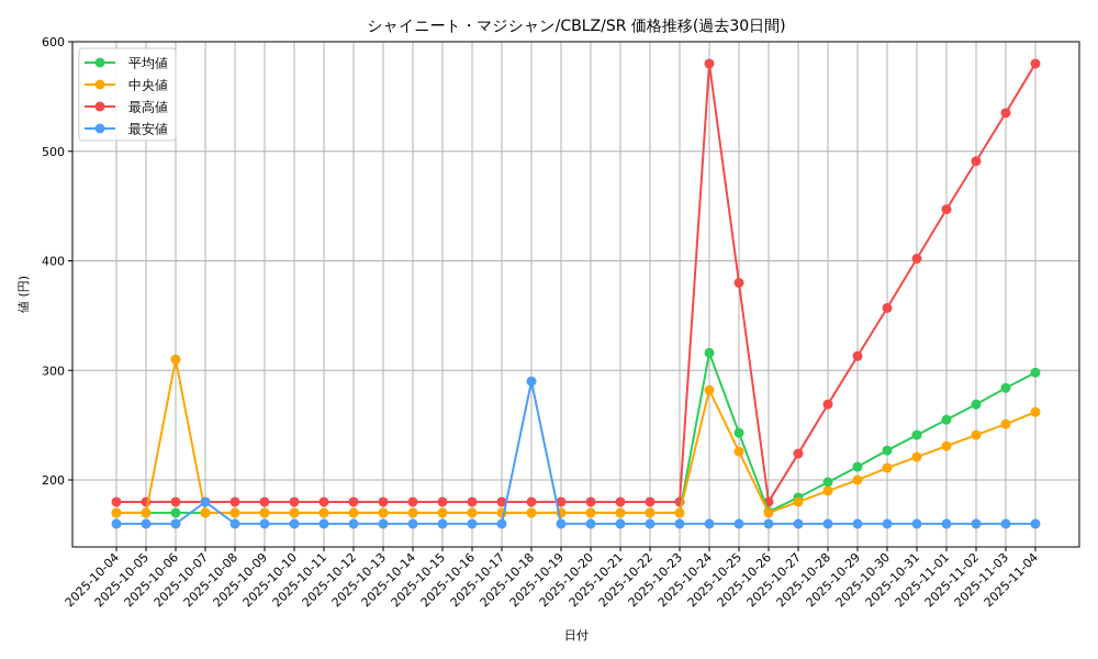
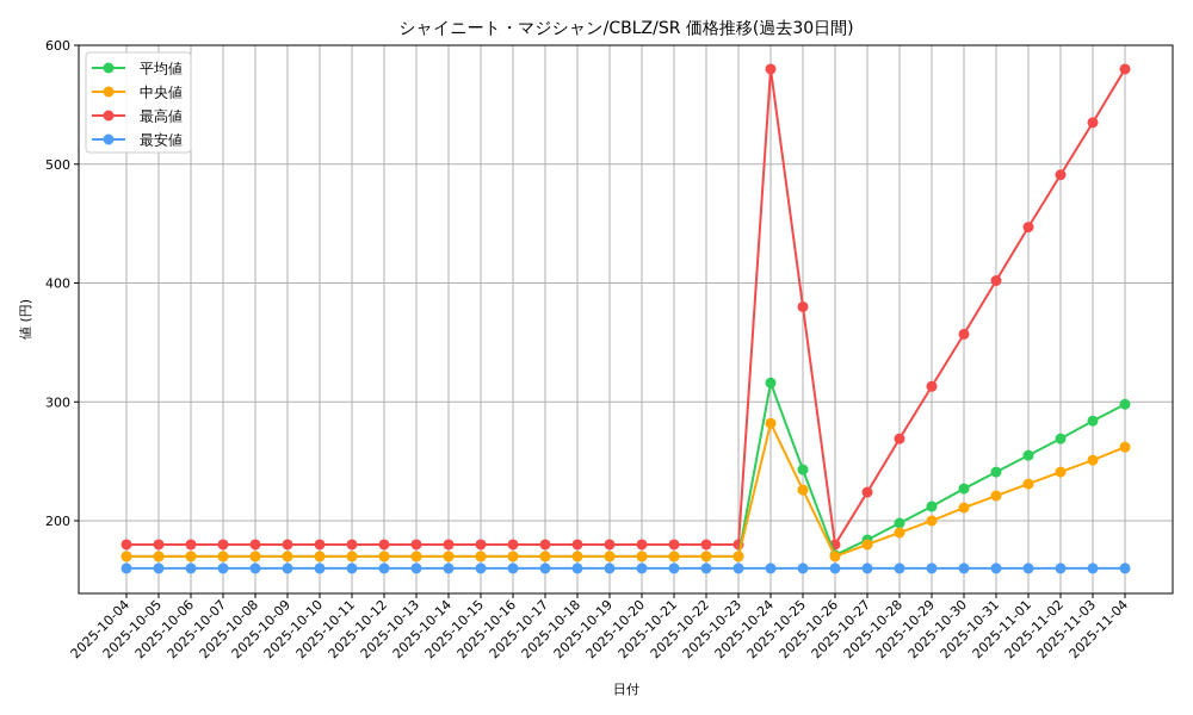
中央値/2025-10-06: 310 -> 170
最安値/2025-10-07: 180 -> 160
最安値/2025-10-18: 290 -> 160
